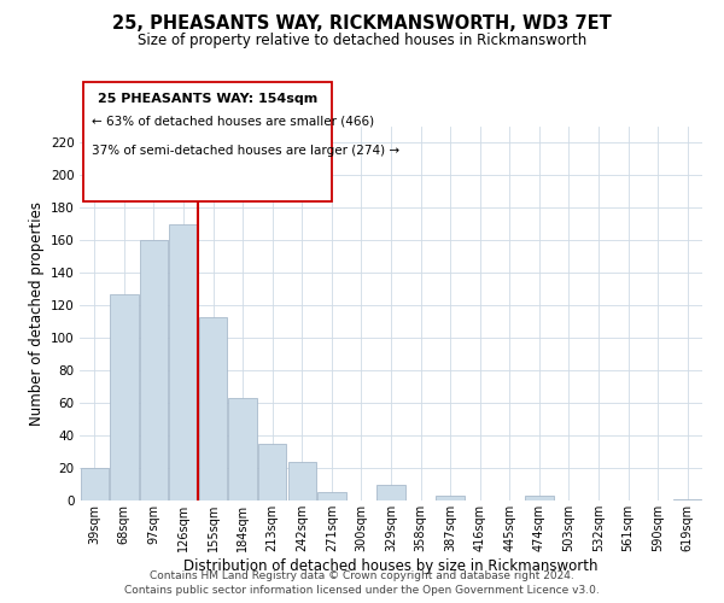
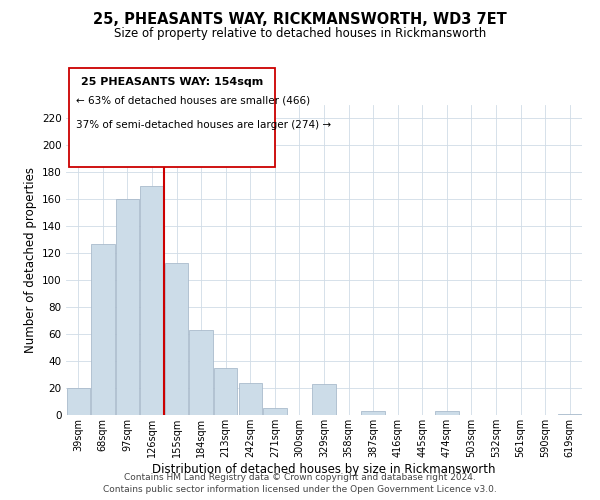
329sqm: 10 -> 23
